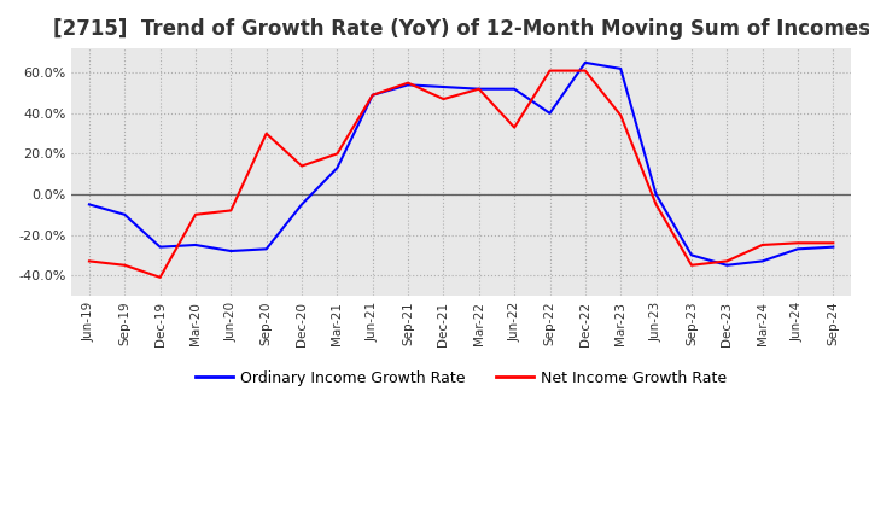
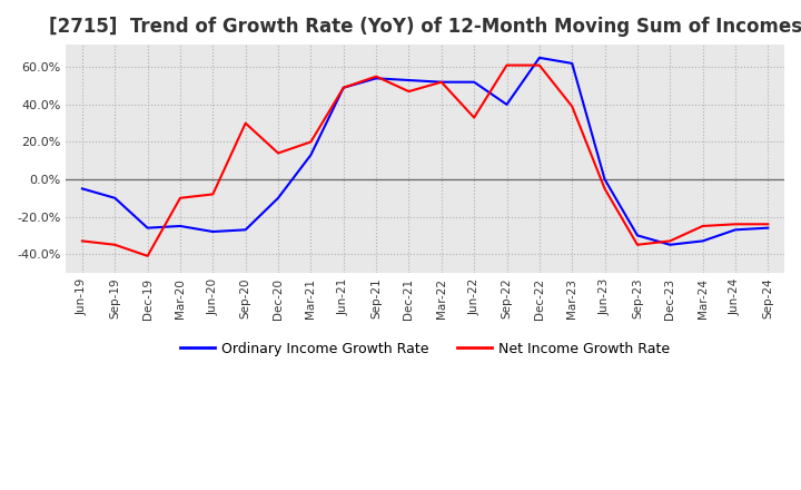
Ordinary Income Growth Rate/Dec-20: -5% -> -10%
